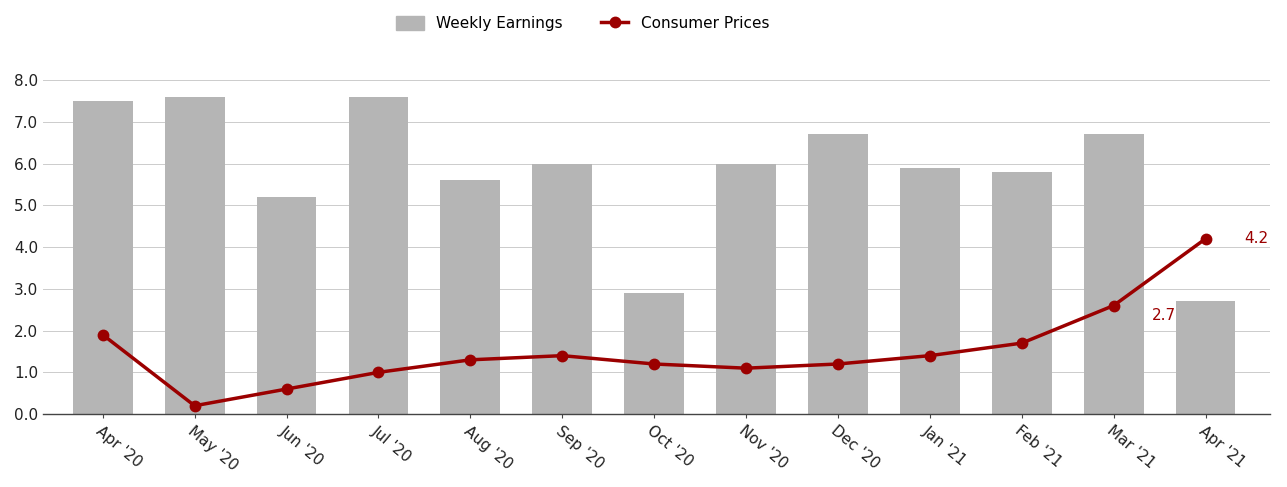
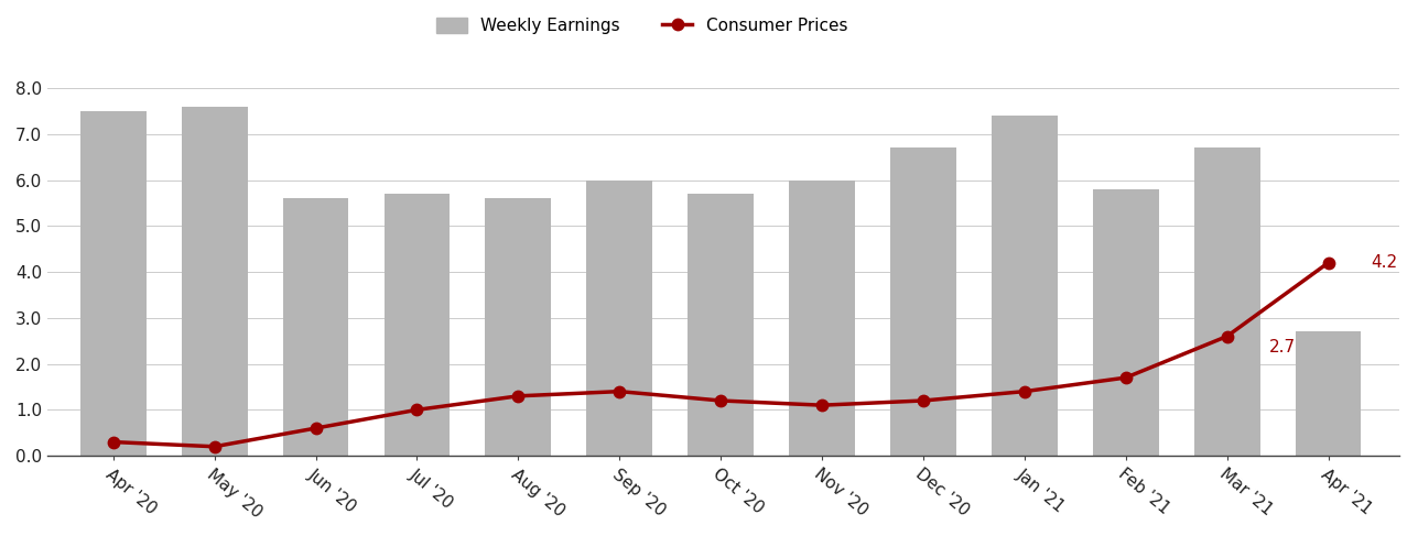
Consumer Prices/Apr '20: 1.9 -> 0.3
Weekly Earnings/Jun '20: 5.2 -> 5.6
Weekly Earnings/Jul '20: 7.6 -> 5.7
Weekly Earnings/Oct '20: 2.9 -> 5.7
Weekly Earnings/Jan '21: 5.9 -> 7.4
